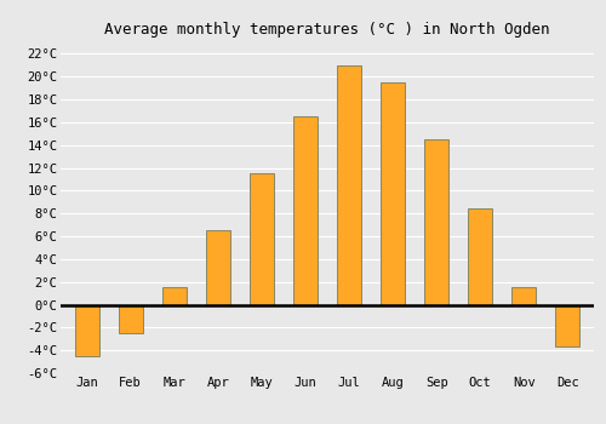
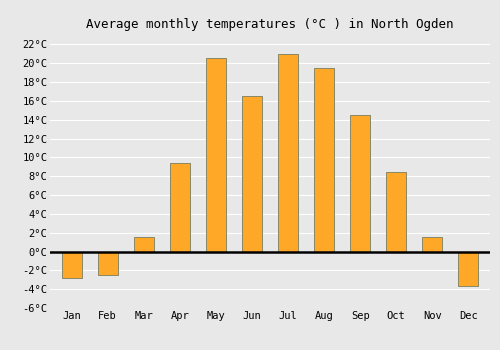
Jan: -4.5°C -> -2.8°C
Apr: 6.5°C -> 9.4°C
May: 11.5°C -> 20.6°C
